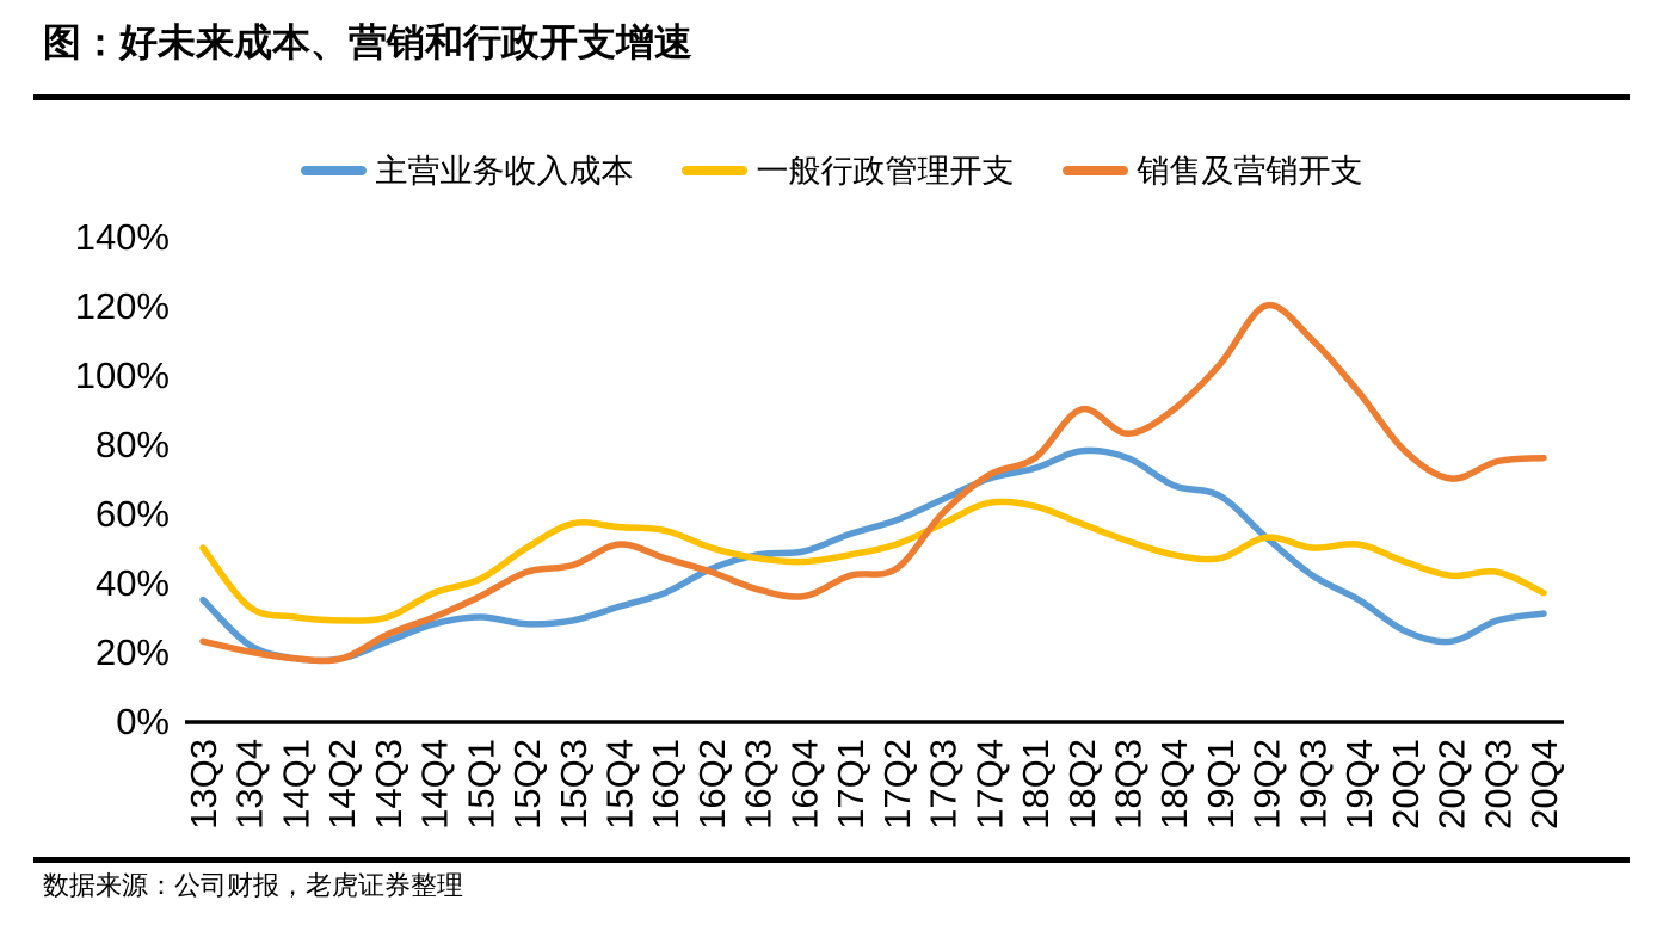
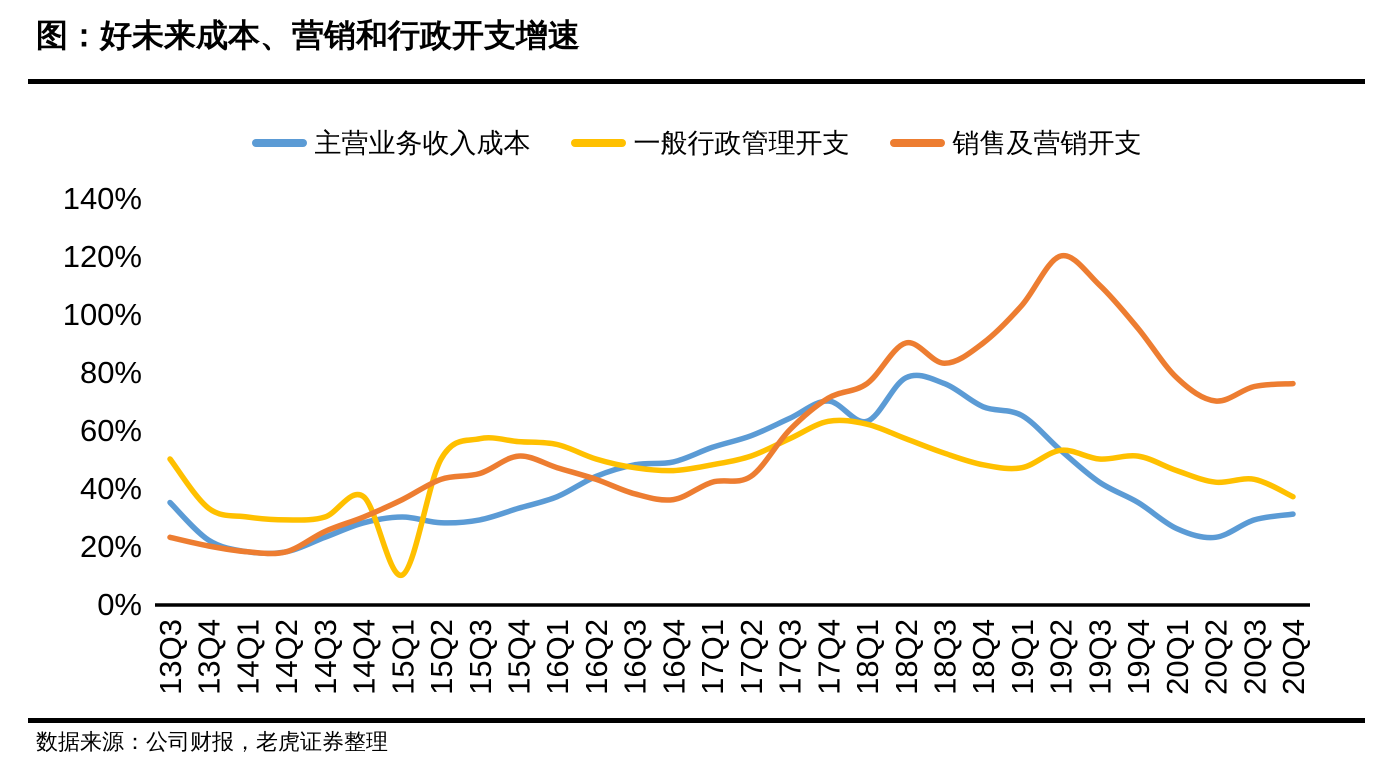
一般行政管理开支/15Q1: 41% -> 10%
主营业务收入成本/18Q1: 73% -> 63%
